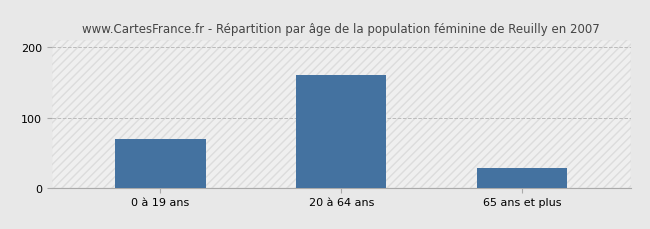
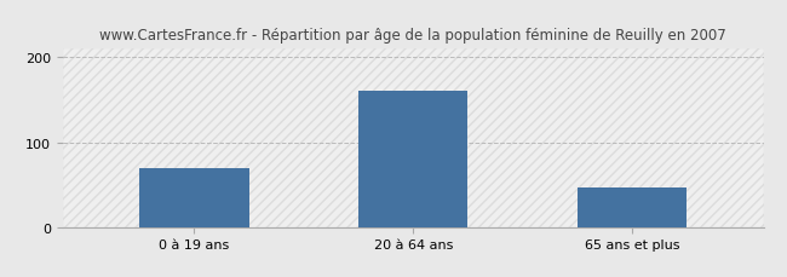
65 ans et plus: 28 -> 46
